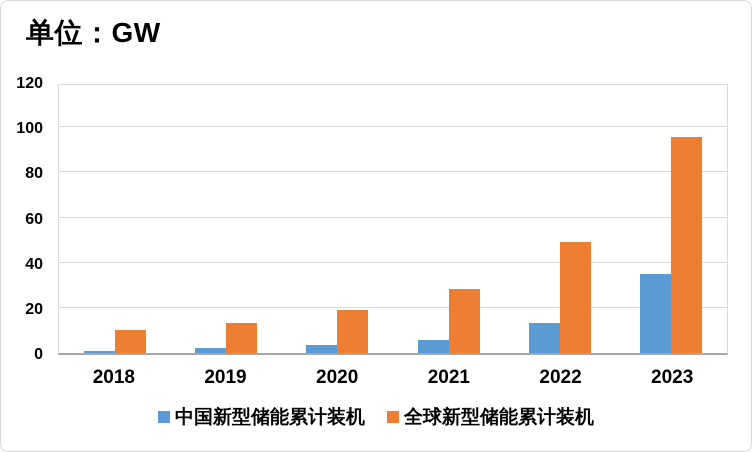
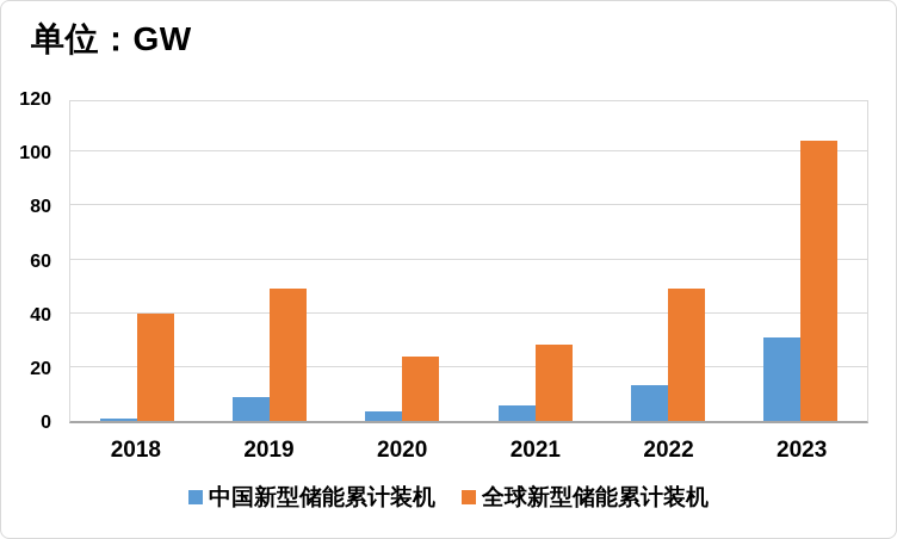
全球新型储能累计装机/2018: 10 -> 40
中国新型储能累计装机/2019: 2 -> 9
全球新型储能累计装机/2019: 14 -> 49
全球新型储能累计装机/2020: 19 -> 24
中国新型储能累计装机/2023: 35 -> 31
全球新型储能累计装机/2023: 96 -> 104
